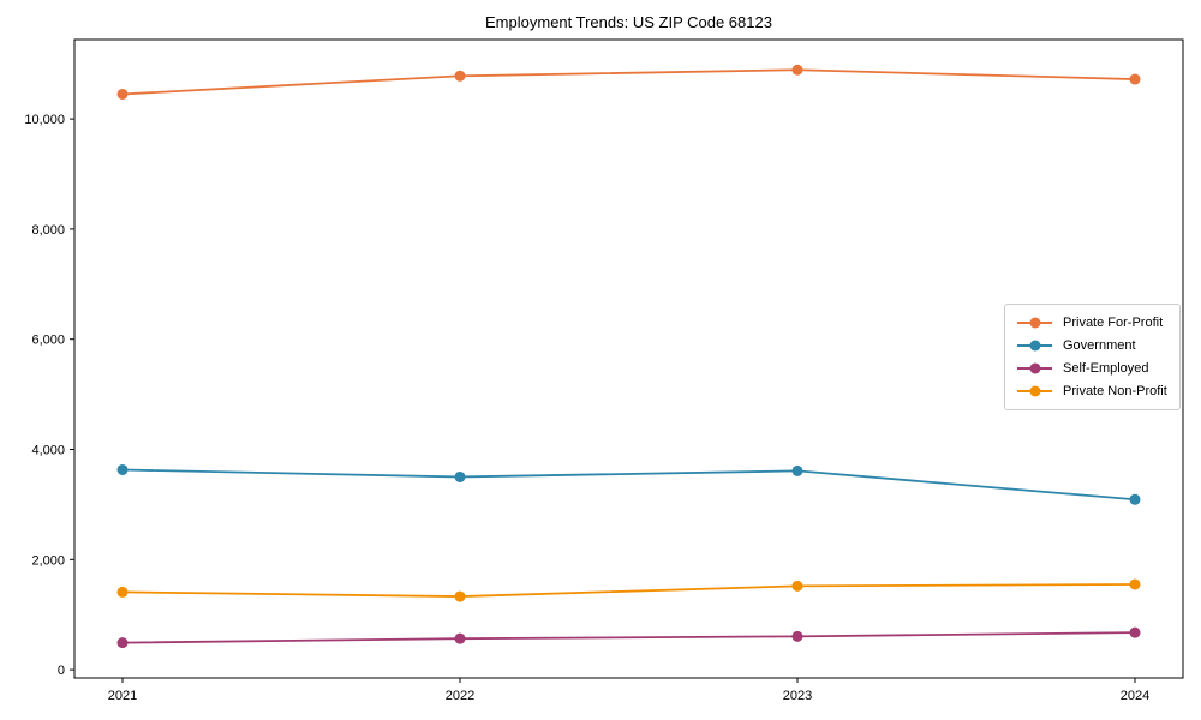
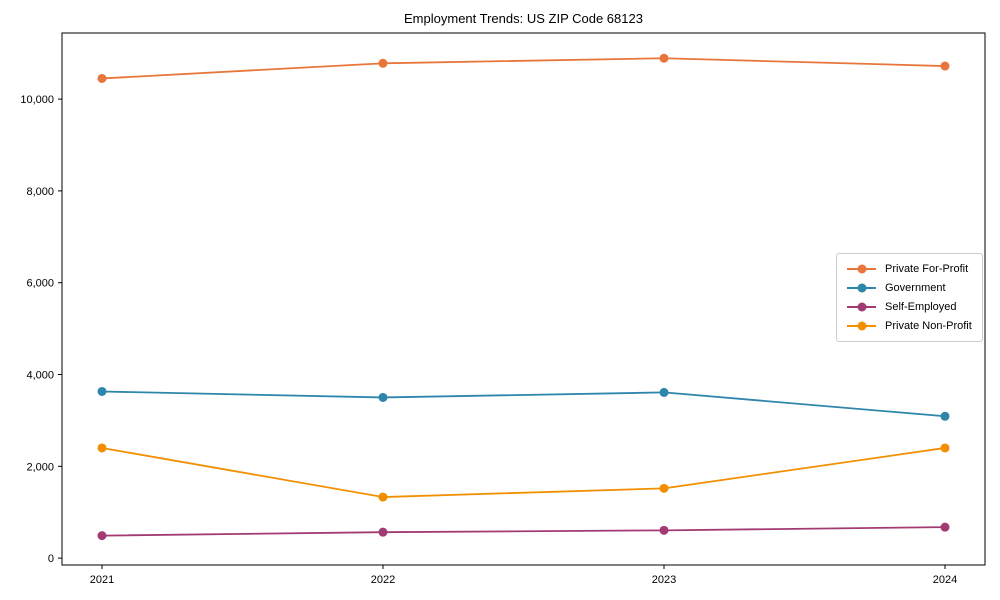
Private Non-Profit/2021: 1400 -> 2400
Private Non-Profit/2024: 1600 -> 2400
